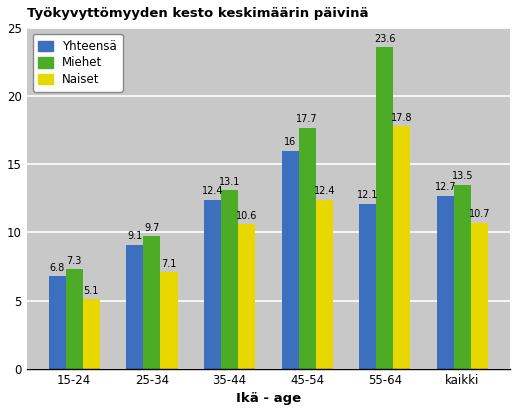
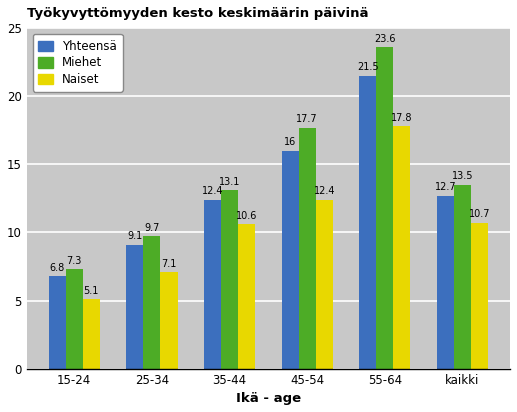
Yhteensä/55-64: 12.1 -> 21.5
